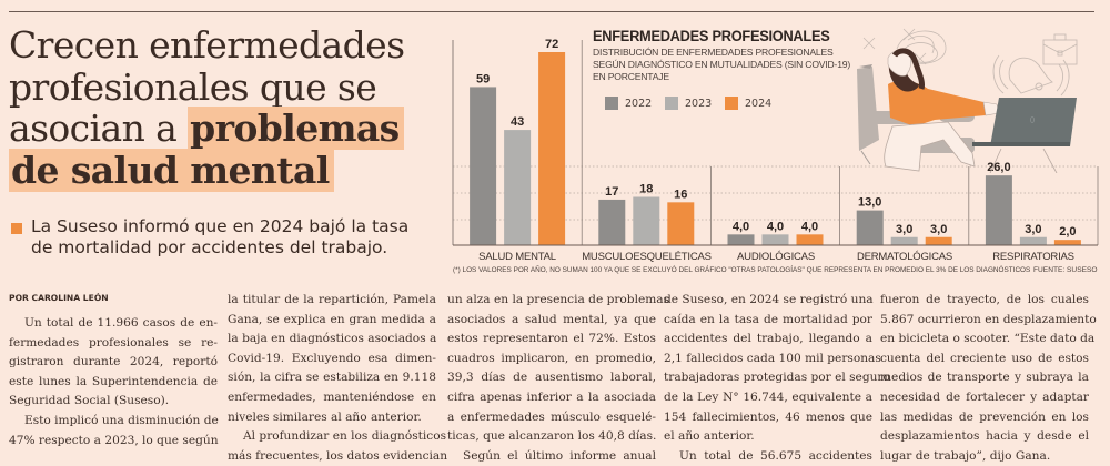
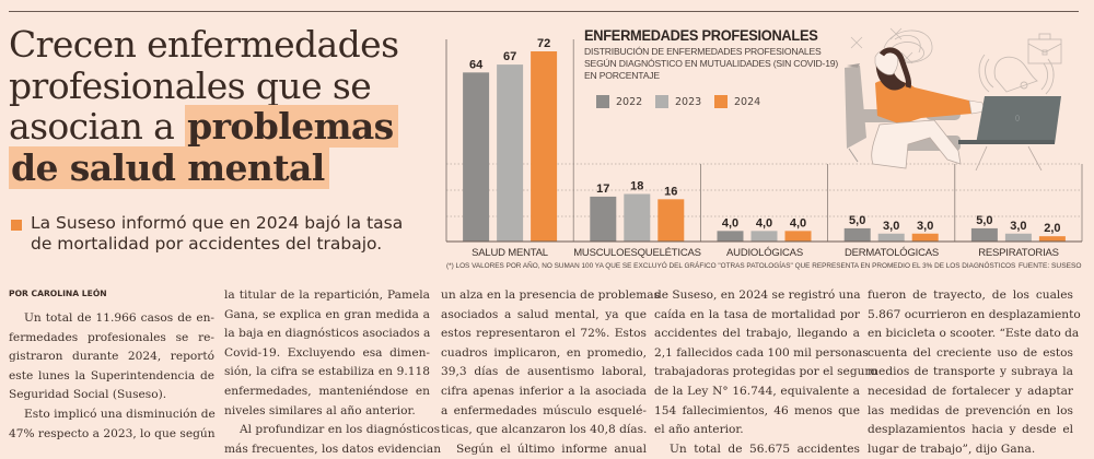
2022/SALUD MENTAL: 59 -> 64
2023/SALUD MENTAL: 43 -> 67
2022/DERMATOLÓGICAS: 13,0 -> 5,0
2022/RESPIRATORIAS: 26,0 -> 5,0
